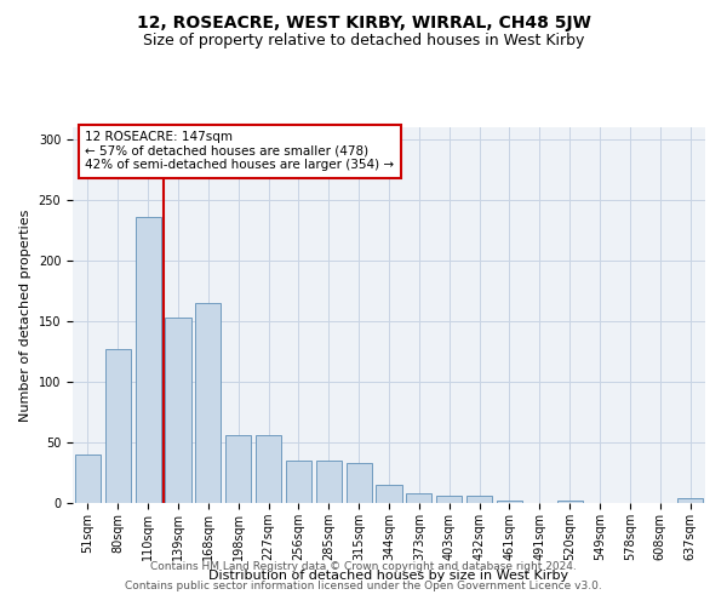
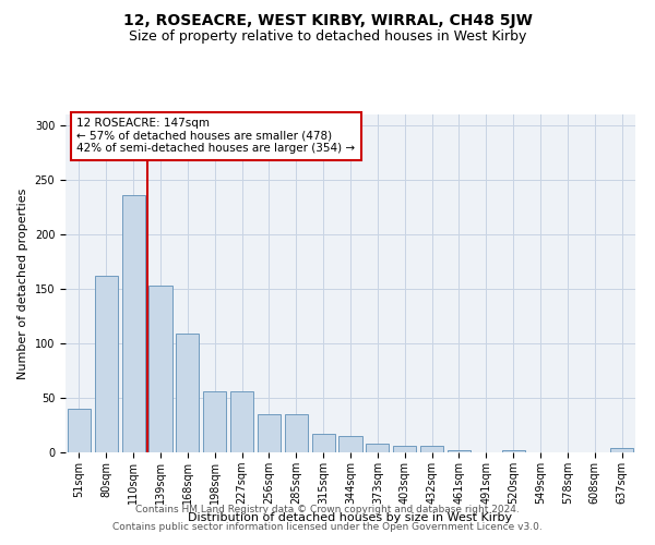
80sqm: 127 -> 162
168sqm: 165 -> 109
315sqm: 33 -> 17
